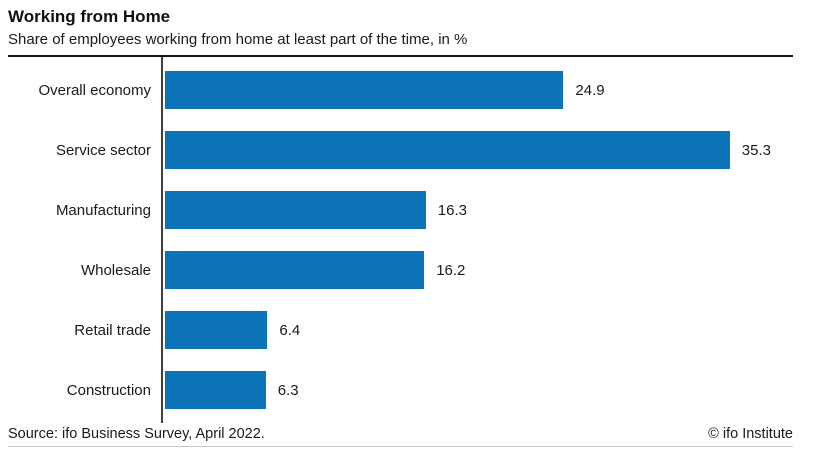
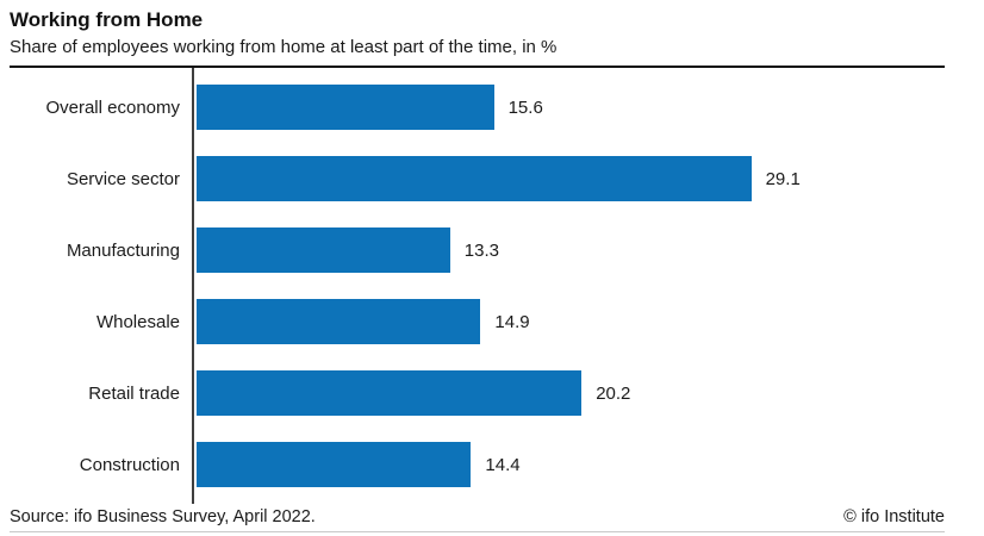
Overall economy: 24.9 -> 15.6
Service sector: 35.3 -> 29.1
Manufacturing: 16.3 -> 13.3
Wholesale: 16.2 -> 14.9
Retail trade: 6.4 -> 20.2
Construction: 6.3 -> 14.4
